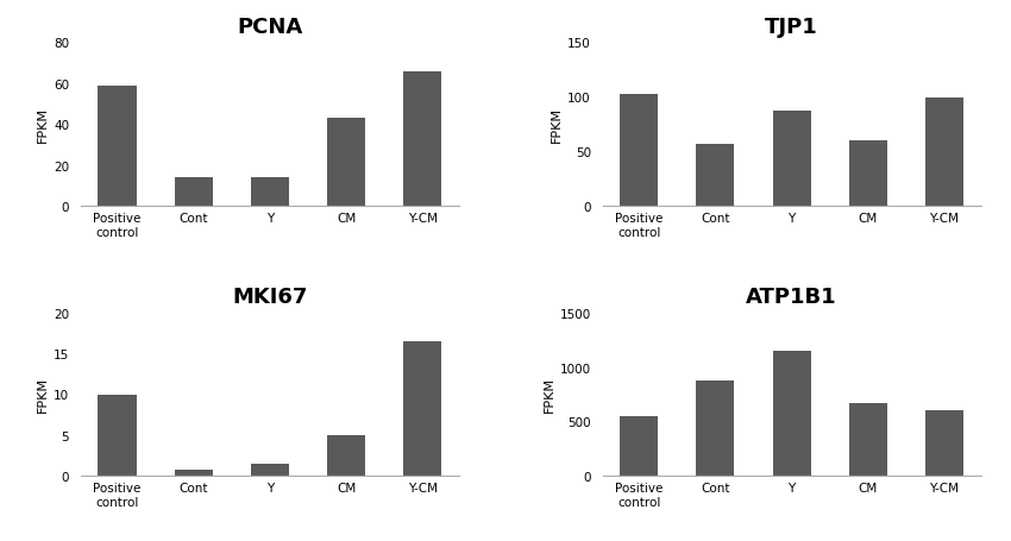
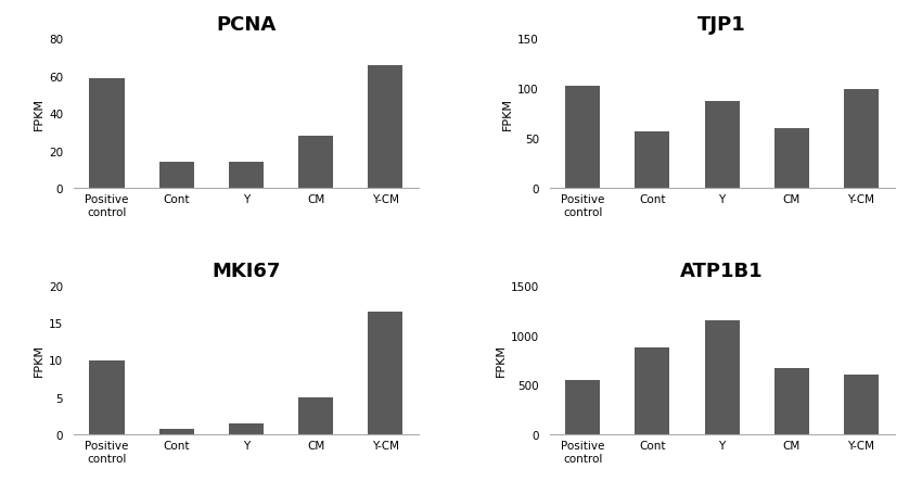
PCNA/CM: 43 -> 28
